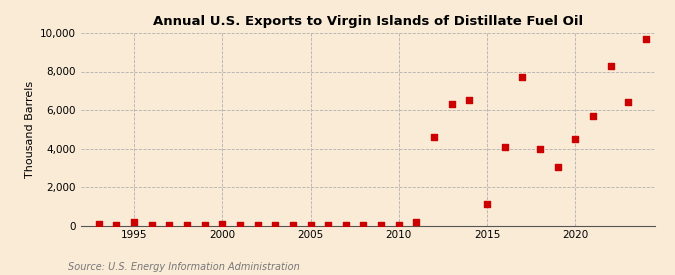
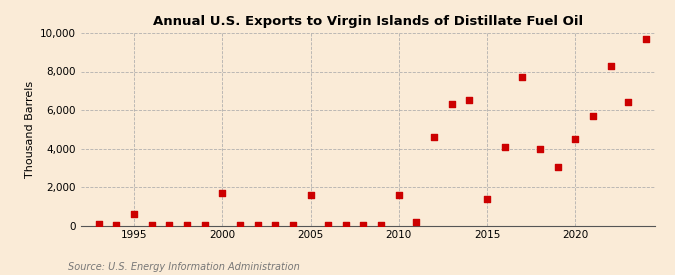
1995: 200 -> 600
2000: 100 -> 1,700
2005: 0 -> 1,600
2010: 0 -> 1,600
2015: 1,100 -> 1,400
